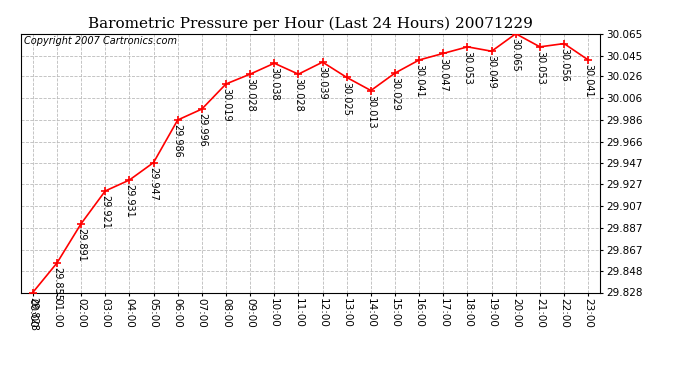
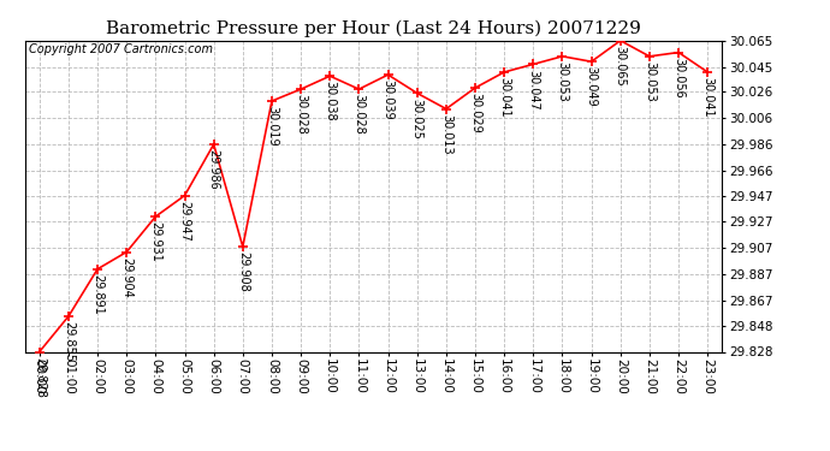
03:00: 29.921 -> 29.904
07:00: 29.996 -> 29.908
